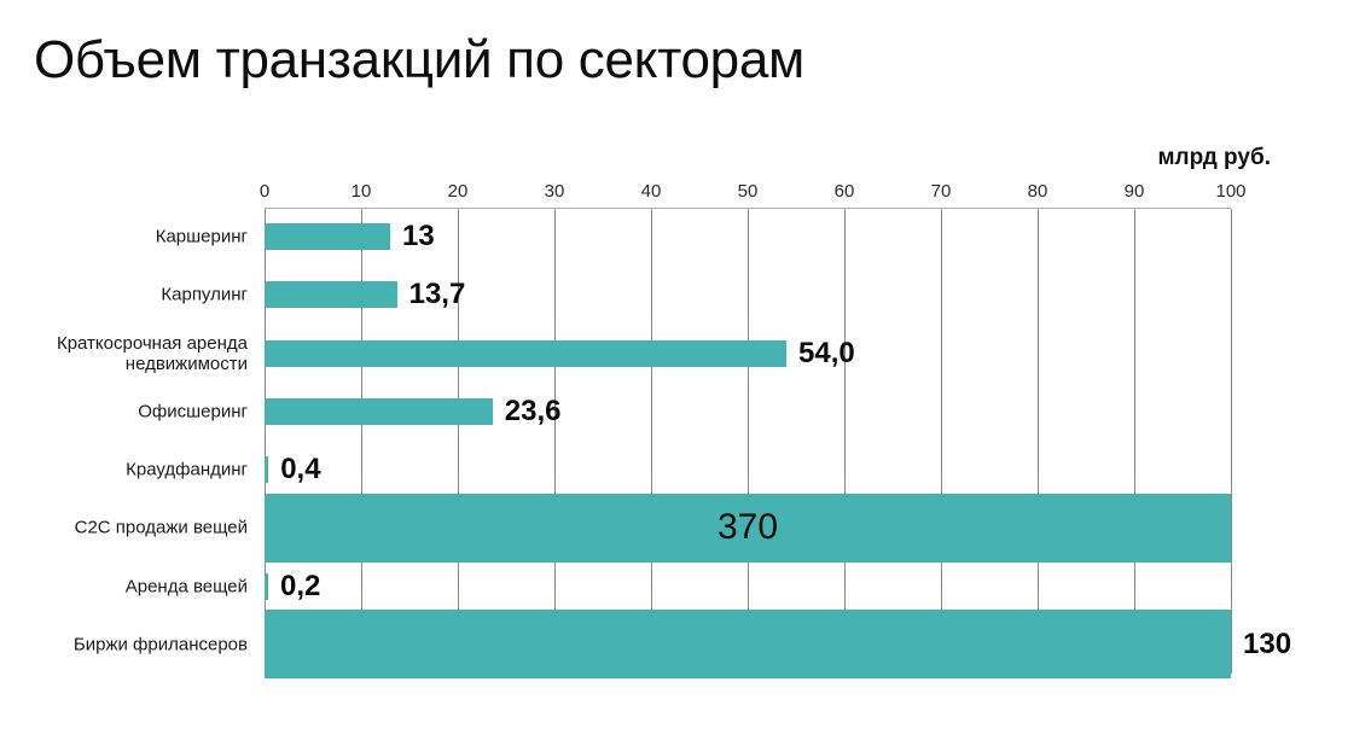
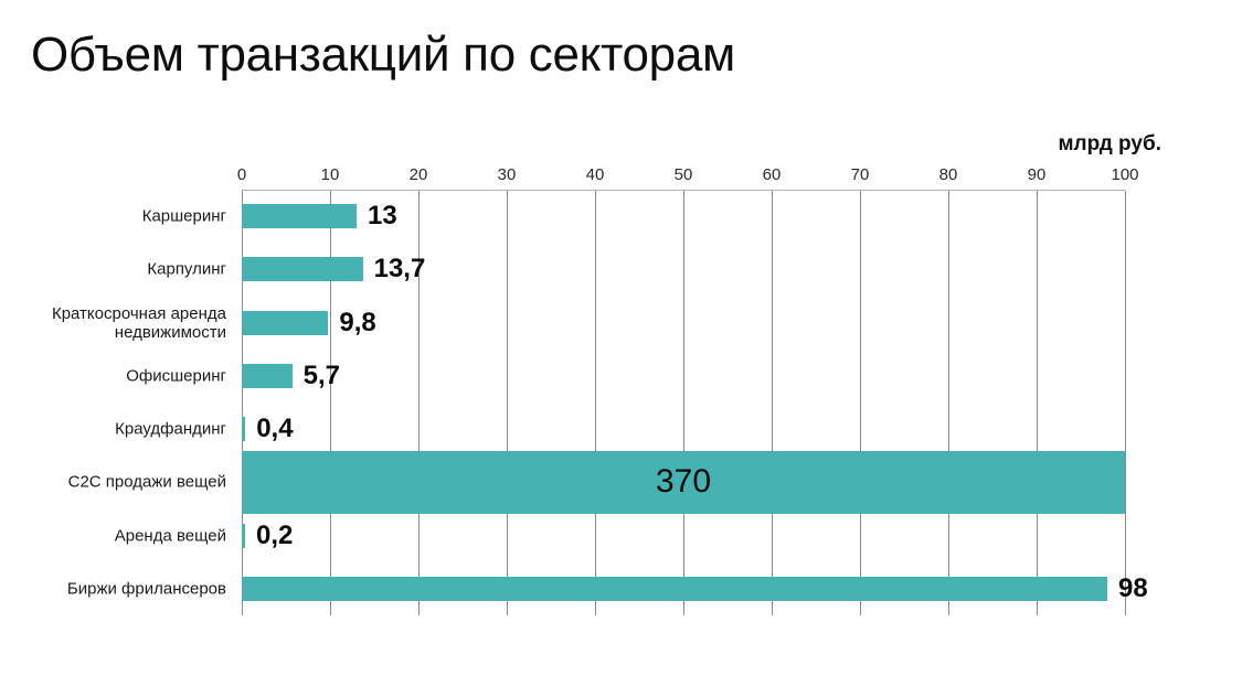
Краткосрочная аренда недвижимости: 54,0 -> 9,8
Офисшеринг: 23,6 -> 5,7
Биржи фрилансеров: 130 -> 98
